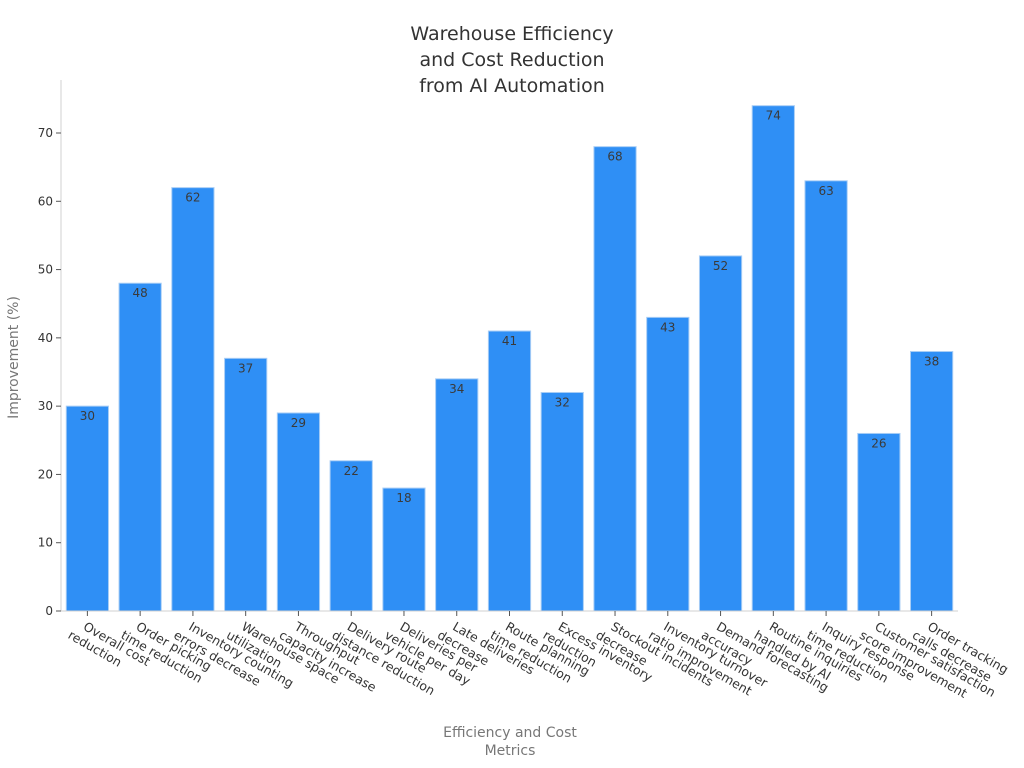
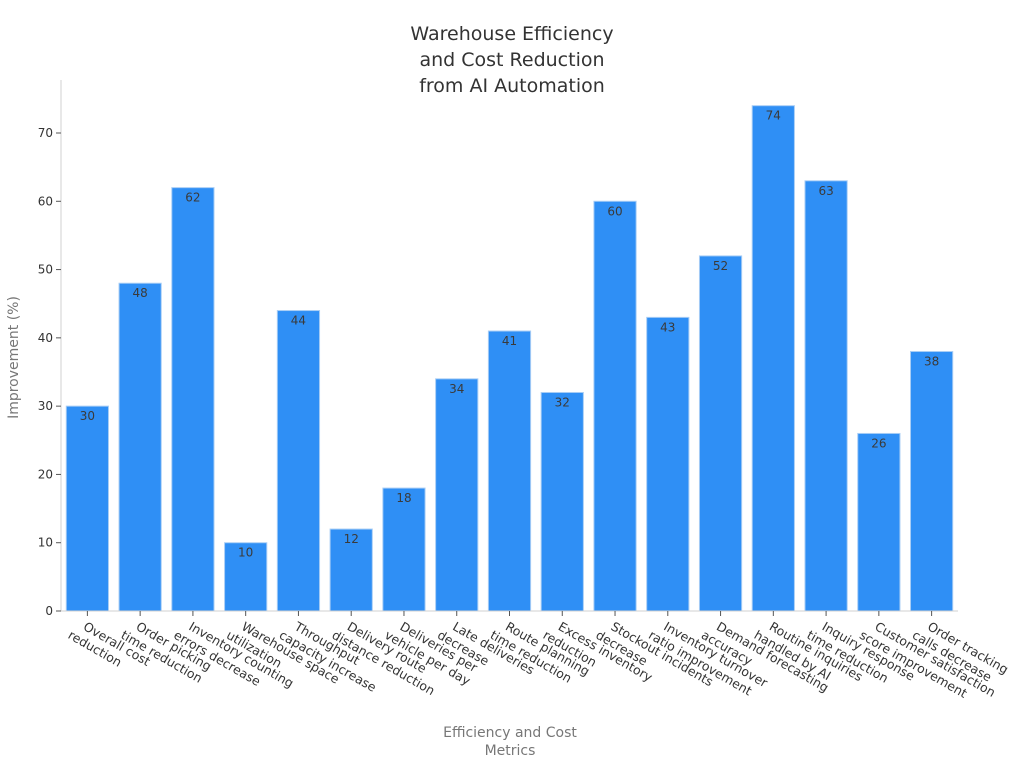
Warehouse space utilization: 37 -> 10
Throughput capacity increase: 29 -> 44
Delivery route distance reduction: 22 -> 12
Stockout incidents decrease: 68 -> 60
